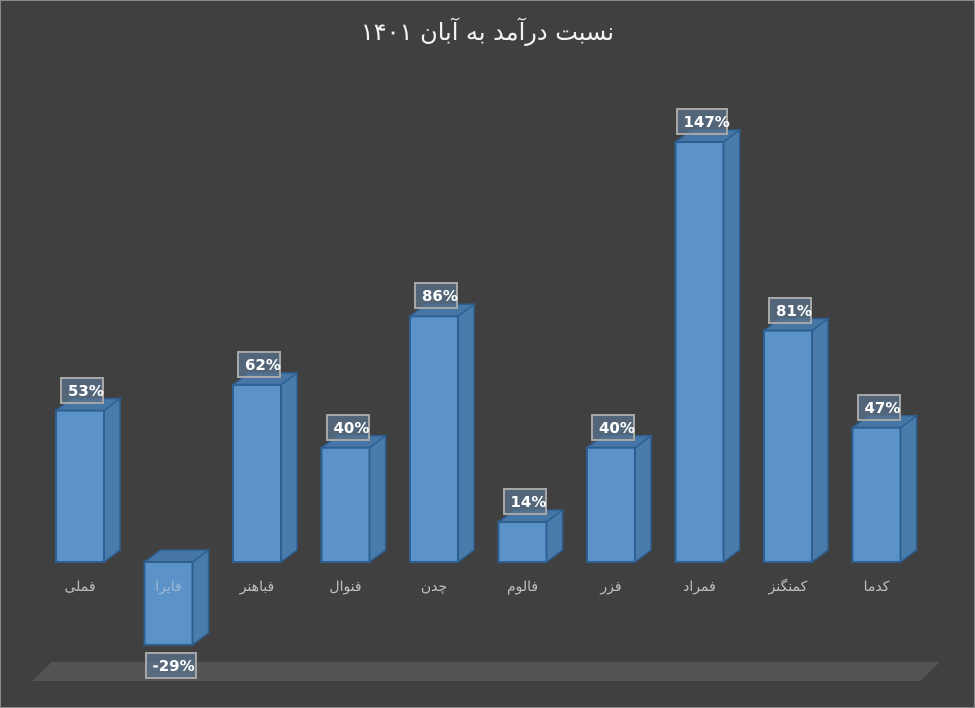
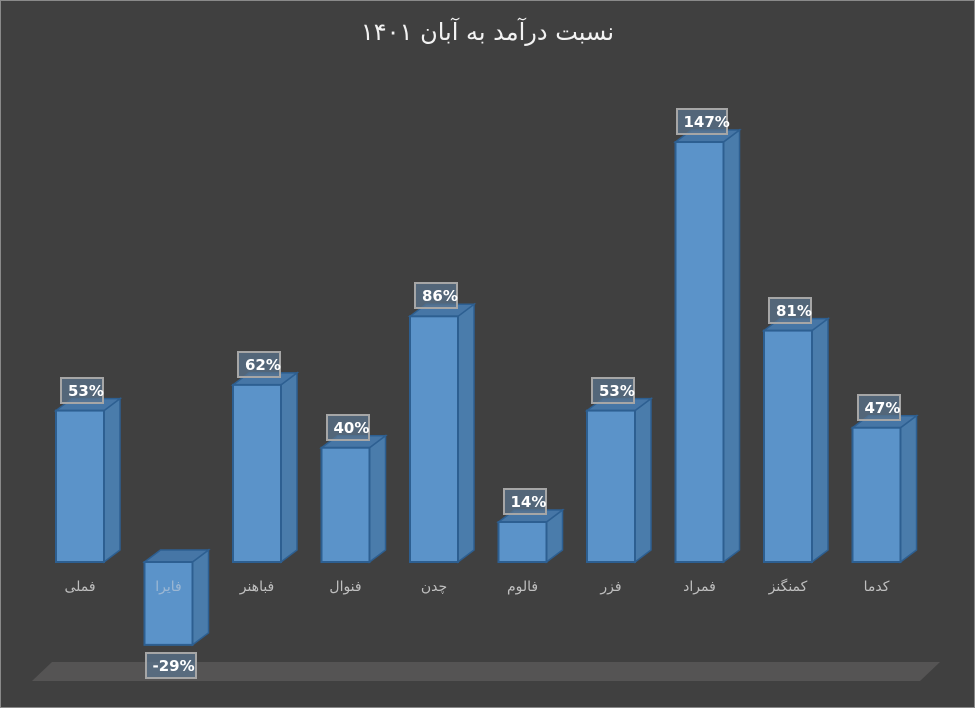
فزر: 40% -> 53%
